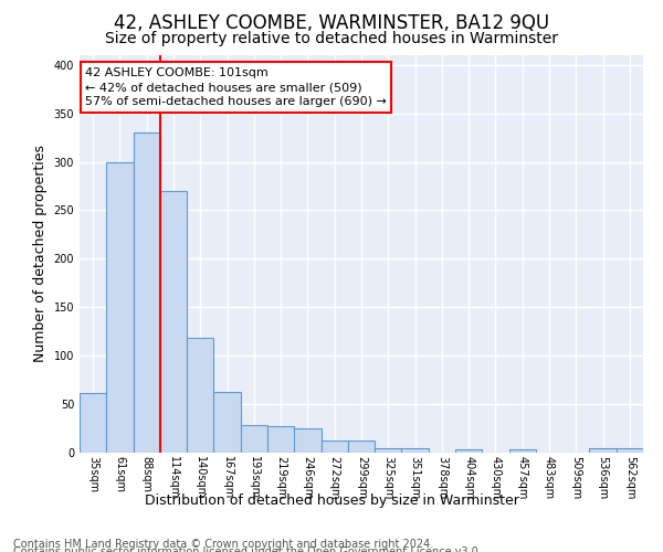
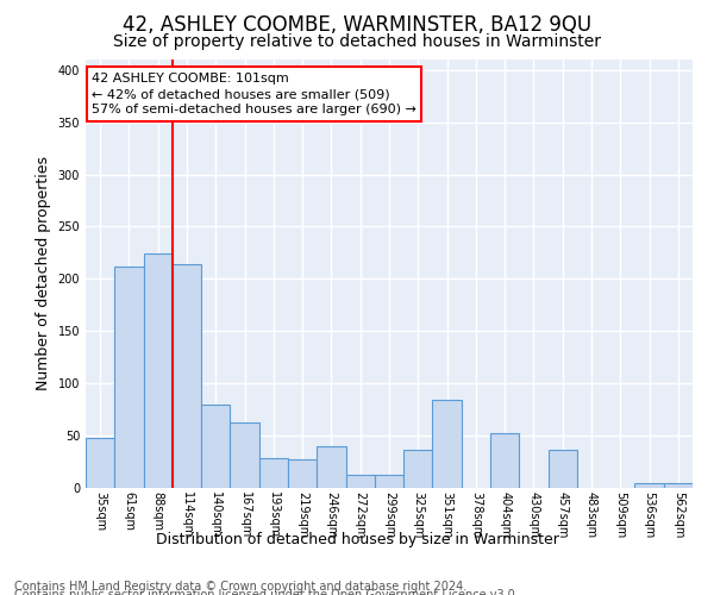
35sqm: 62 -> 48
61sqm: 300 -> 212
88sqm: 330 -> 224
114sqm: 270 -> 214
140sqm: 118 -> 80
246sqm: 25 -> 40
325sqm: 5 -> 36
351sqm: 4 -> 84
404sqm: 3 -> 52
457sqm: 3 -> 36
